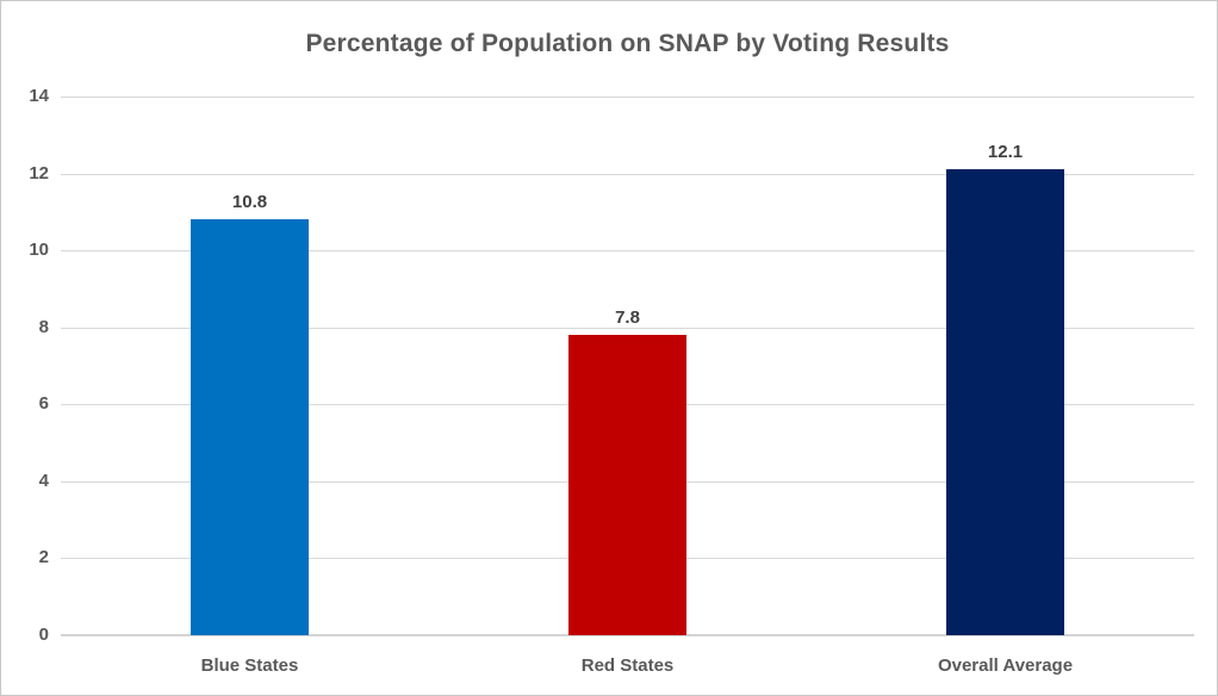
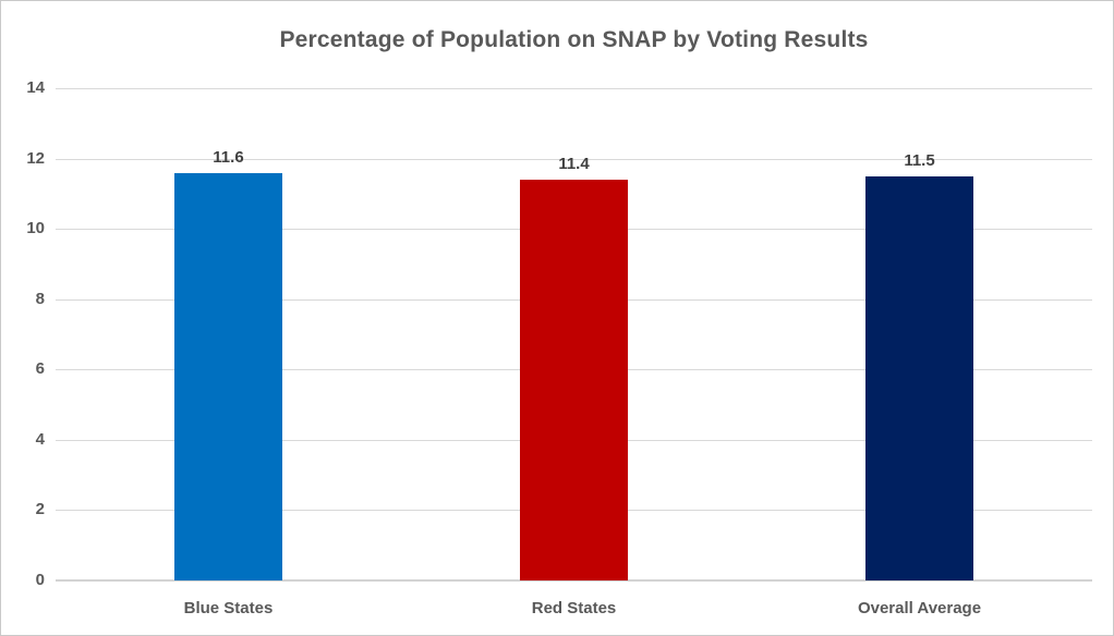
Blue States: 10.8 -> 11.6
Red States: 7.8 -> 11.4
Overall Average: 12.1 -> 11.5
